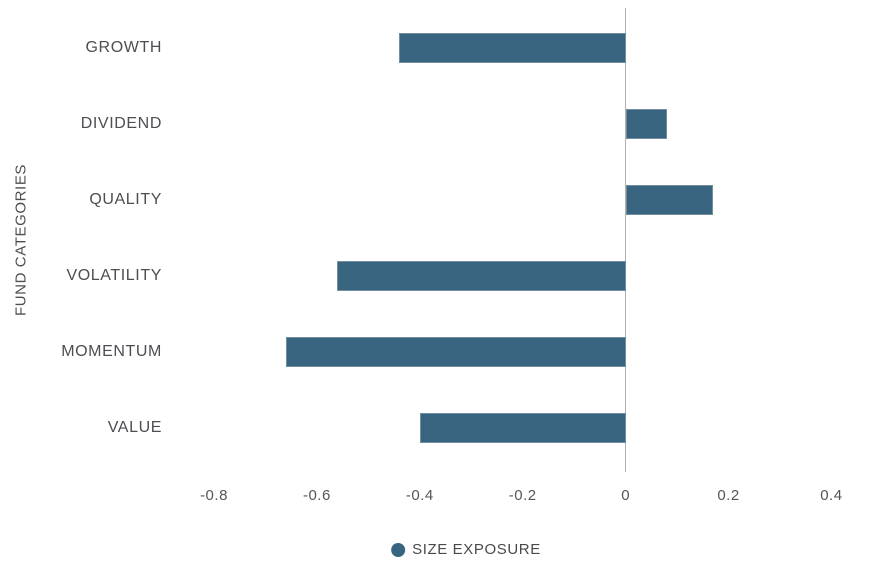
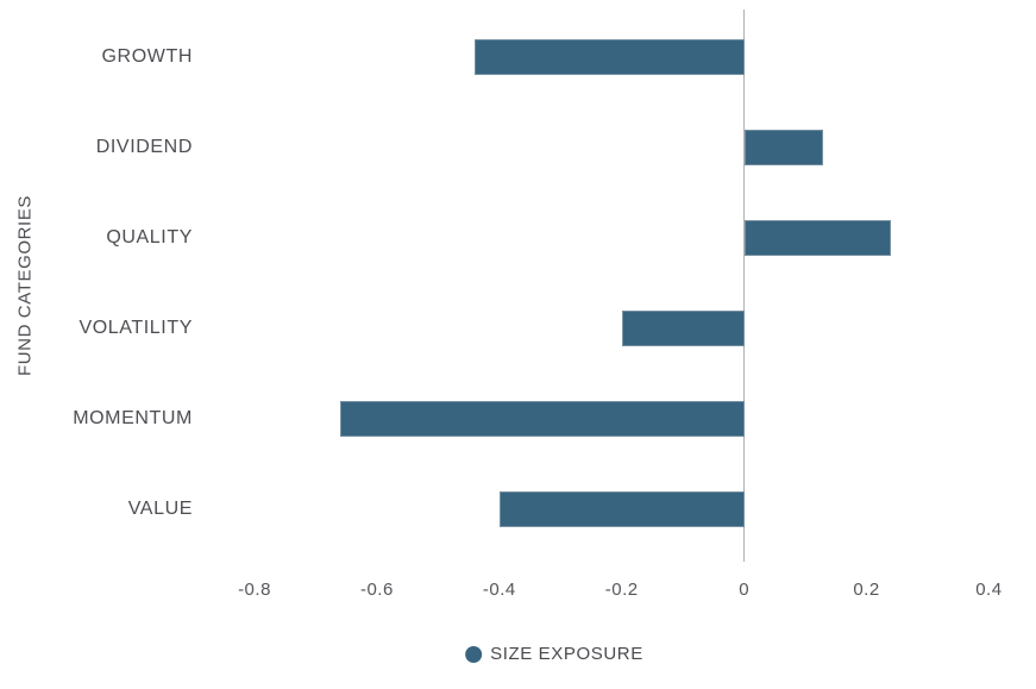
DIVIDEND: 0.08 -> 0.13
QUALITY: 0.17 -> 0.24
VOLATILITY: -0.56 -> -0.20
